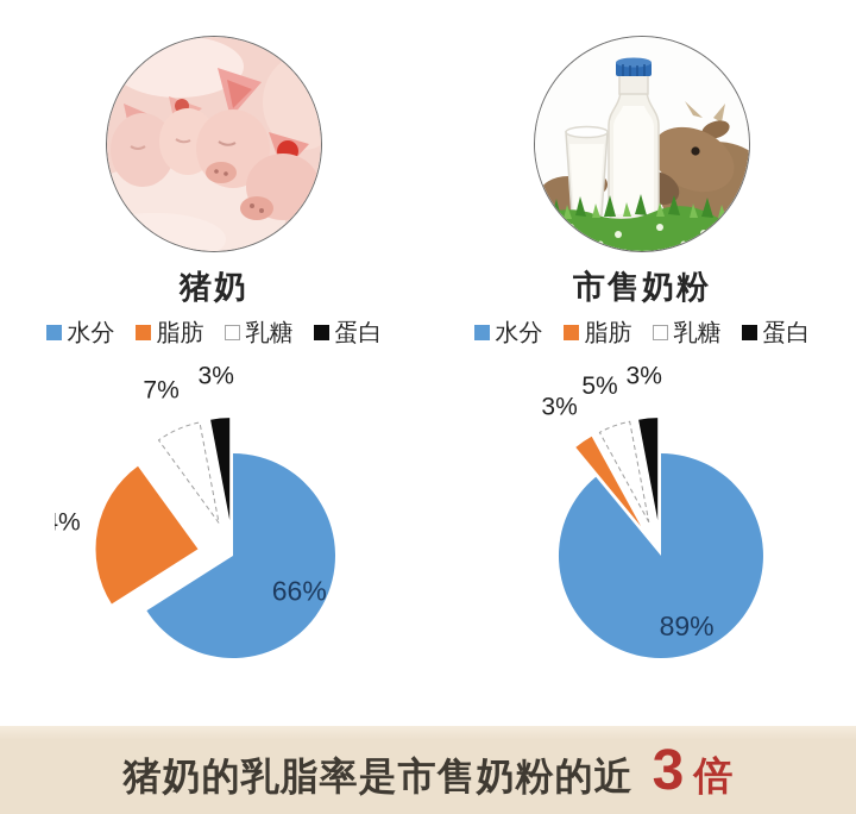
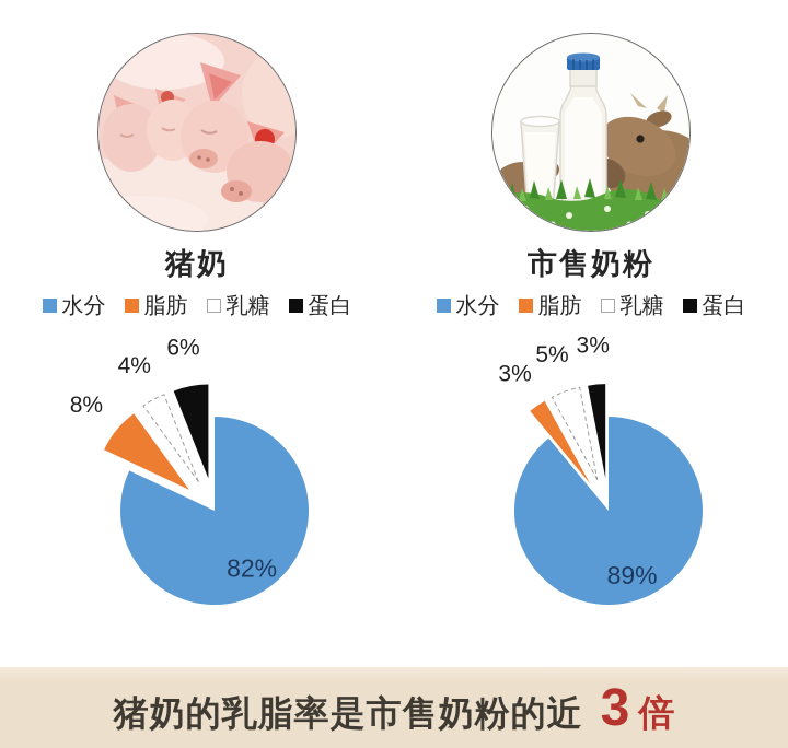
猪奶/水分: 66% -> 82%
猪奶/脂肪: 24% -> 8%
猪奶/乳糖: 7% -> 4%
猪奶/蛋白: 3% -> 6%
